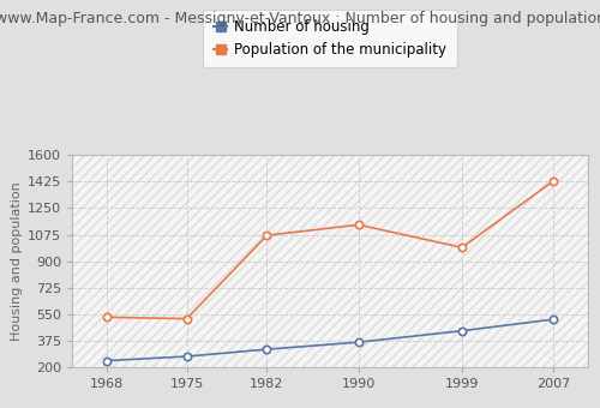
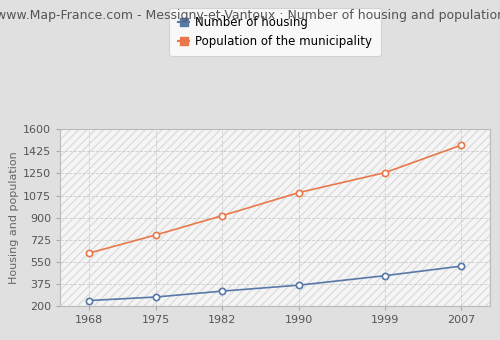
Population of the municipality/1968: 530 -> 620
Population of the municipality/1975: 520 -> 760
Population of the municipality/1982: 1070 -> 920
Population of the municipality/1990: 1140 -> 1100
Population of the municipality/1999: 990 -> 1260
Population of the municipality/2007: 1430 -> 1470
